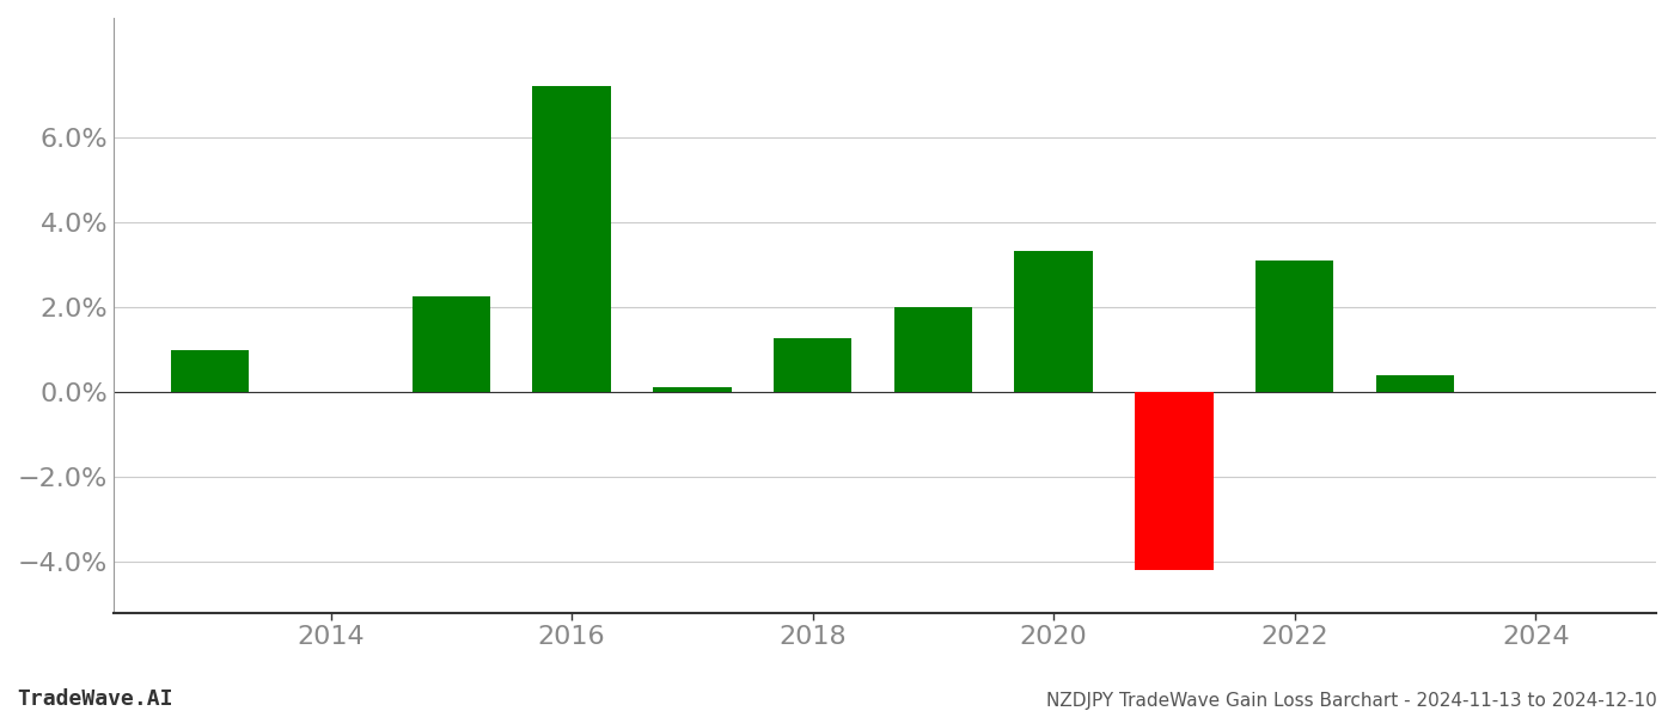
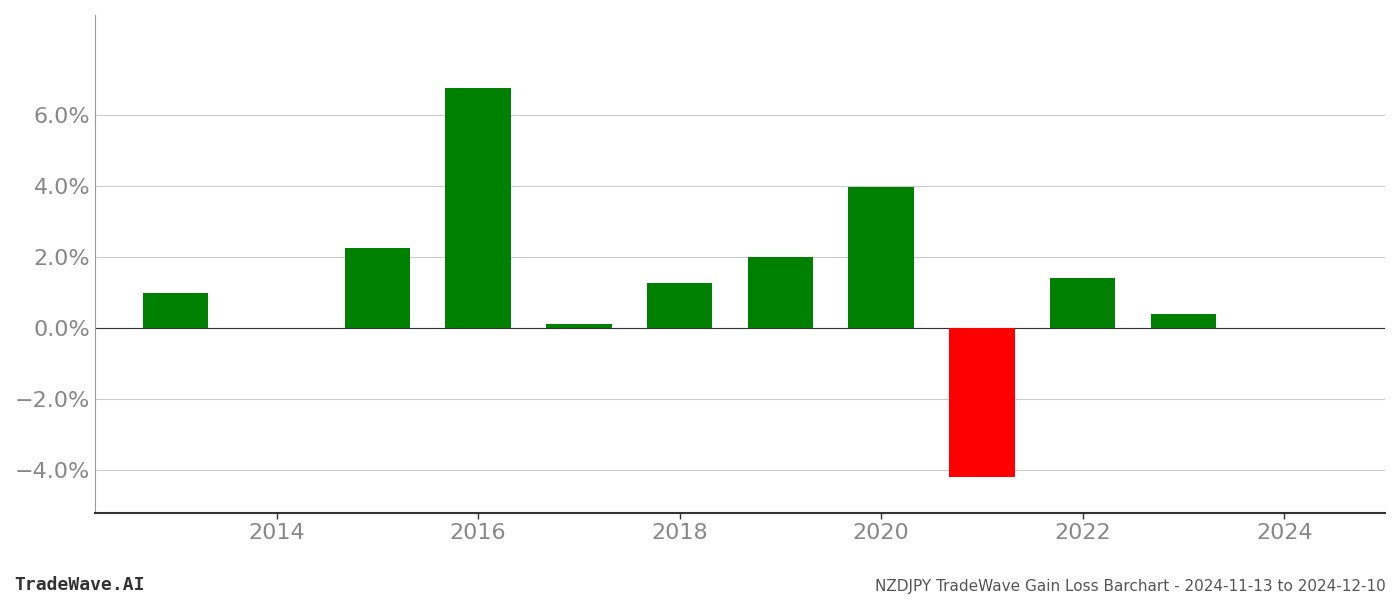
2016: 7.20% -> 6.75%
2020: 3.30% -> 3.95%
2022: 3.10% -> 1.40%
